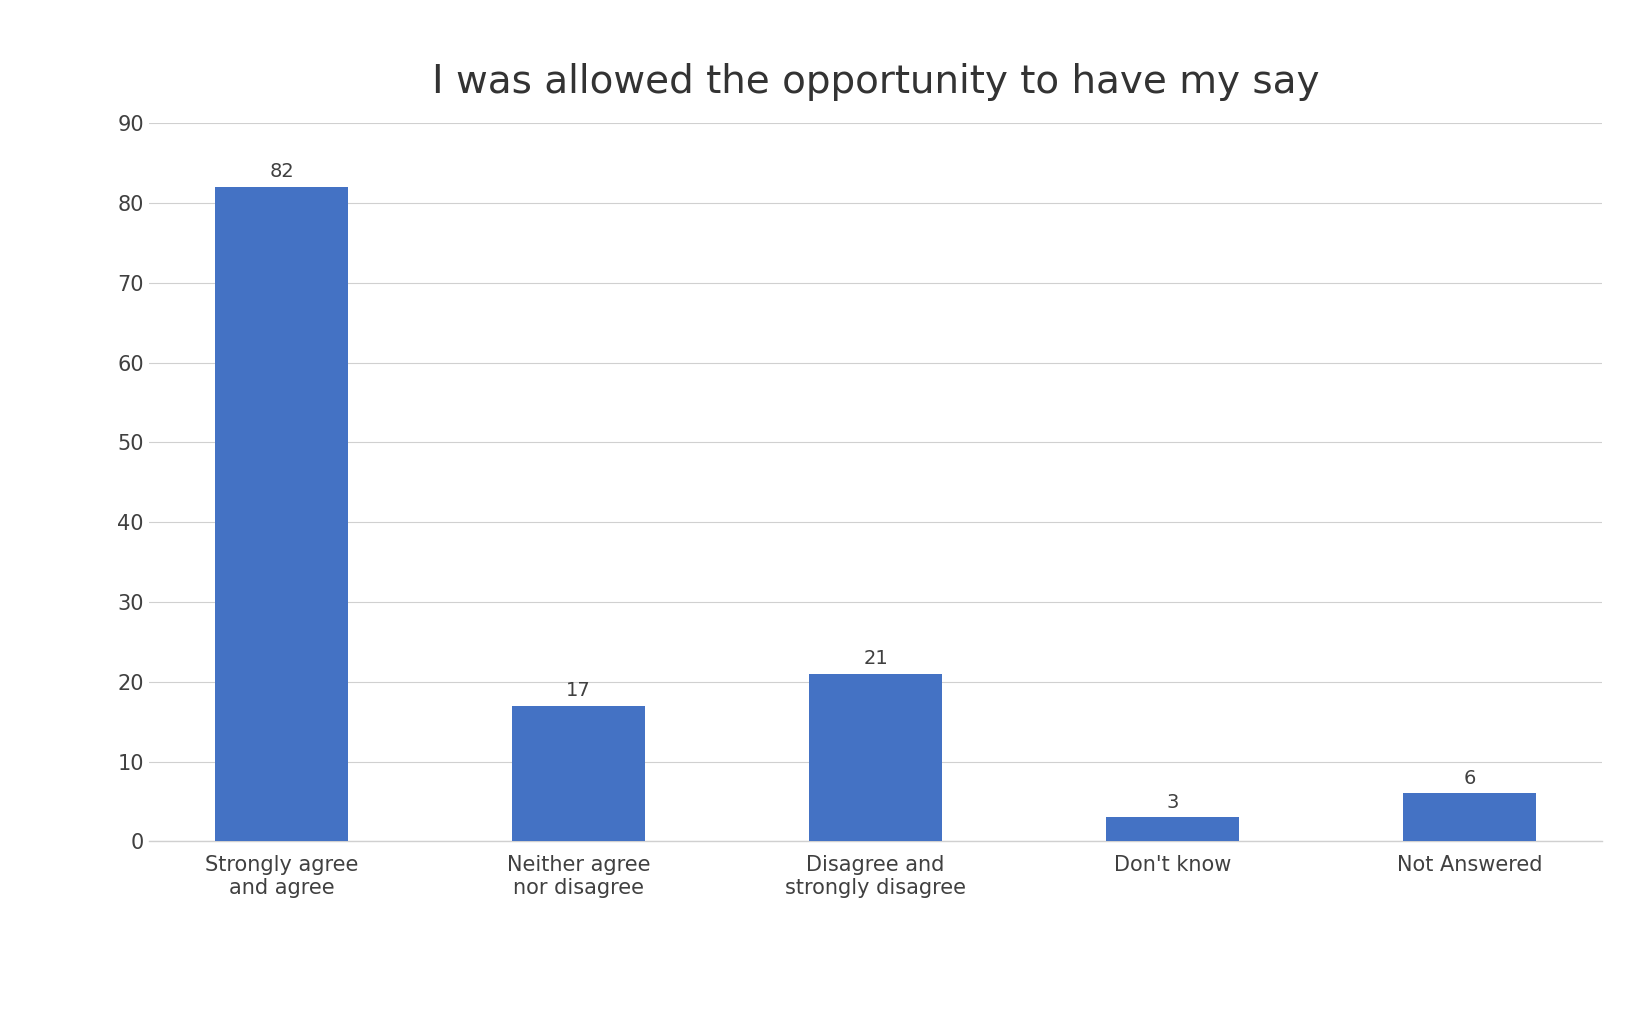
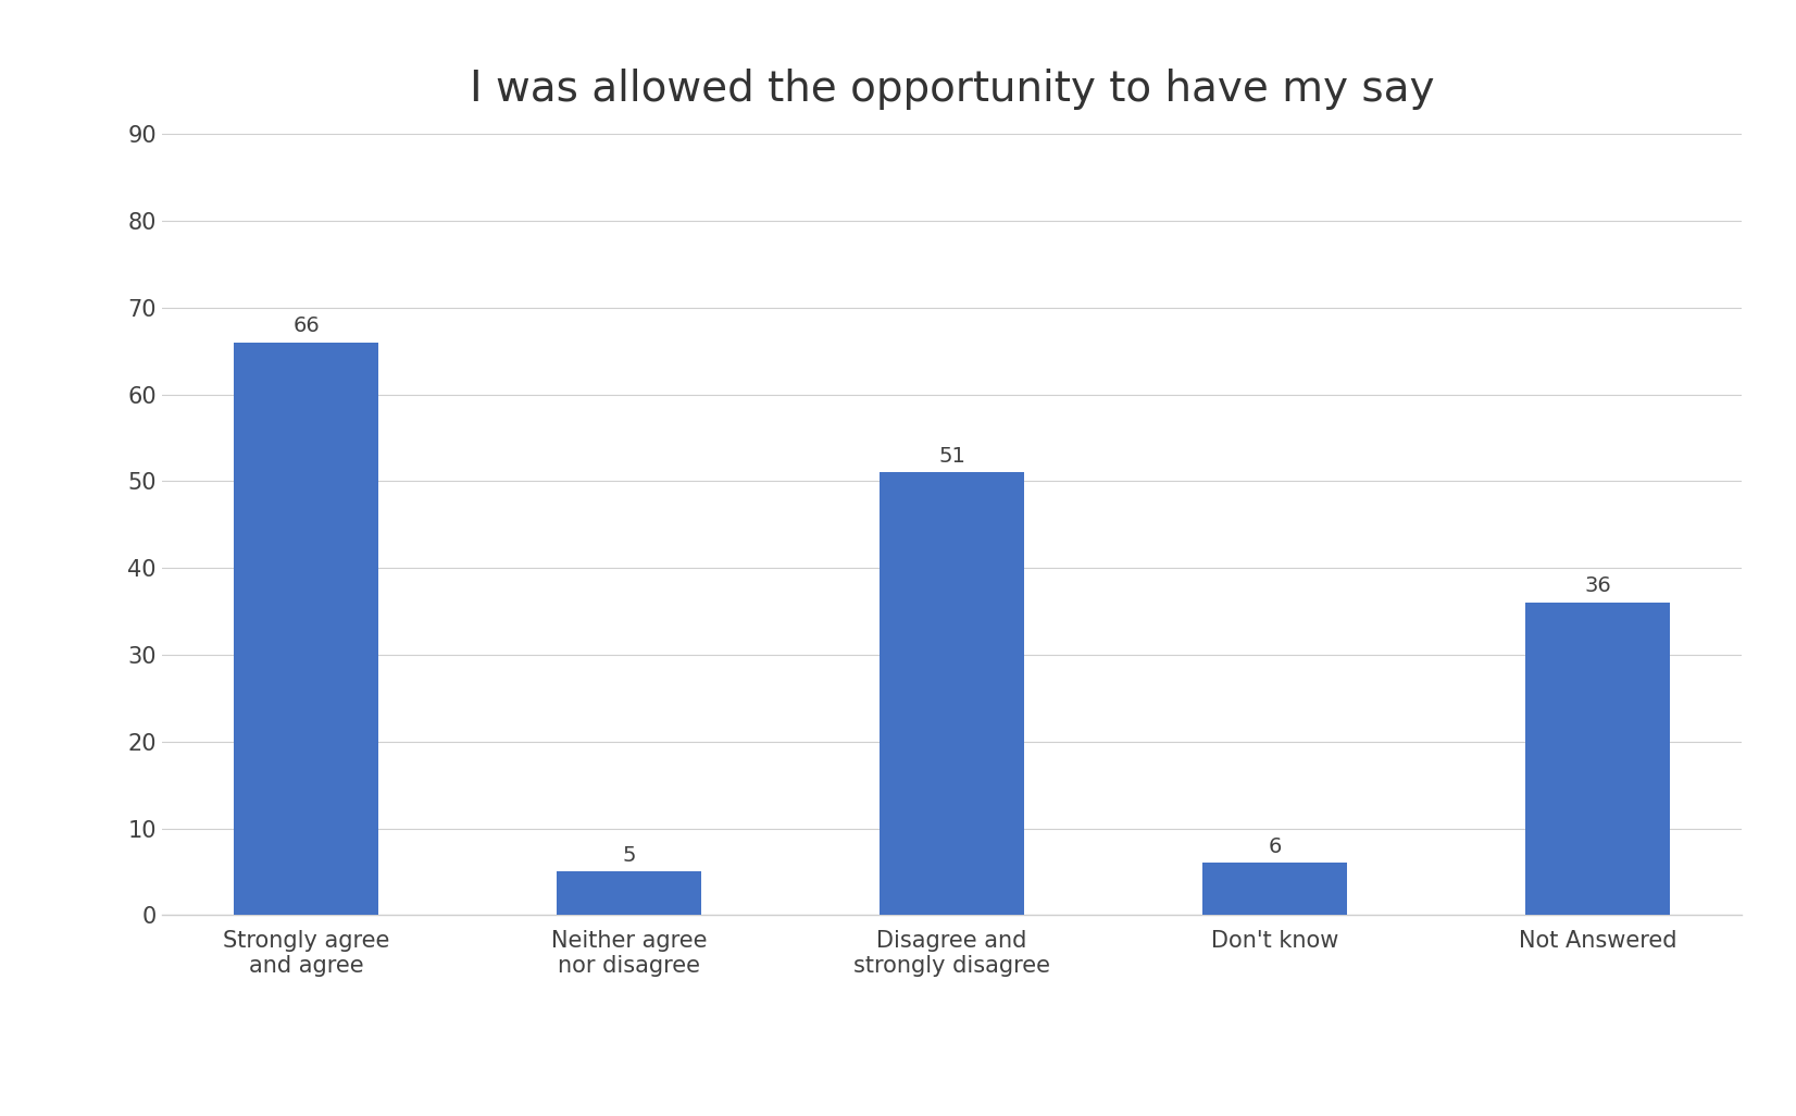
Strongly agree and agree: 82 -> 66
Neither agree nor disagree: 17 -> 5
Disagree and strongly disagree: 21 -> 51
Don't know: 3 -> 6
Not Answered: 6 -> 36
